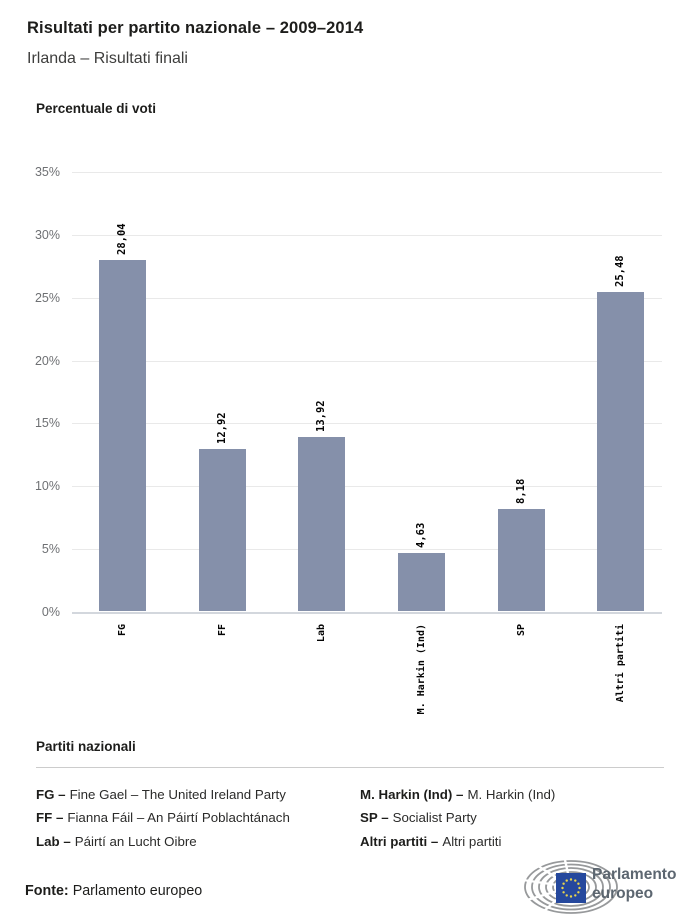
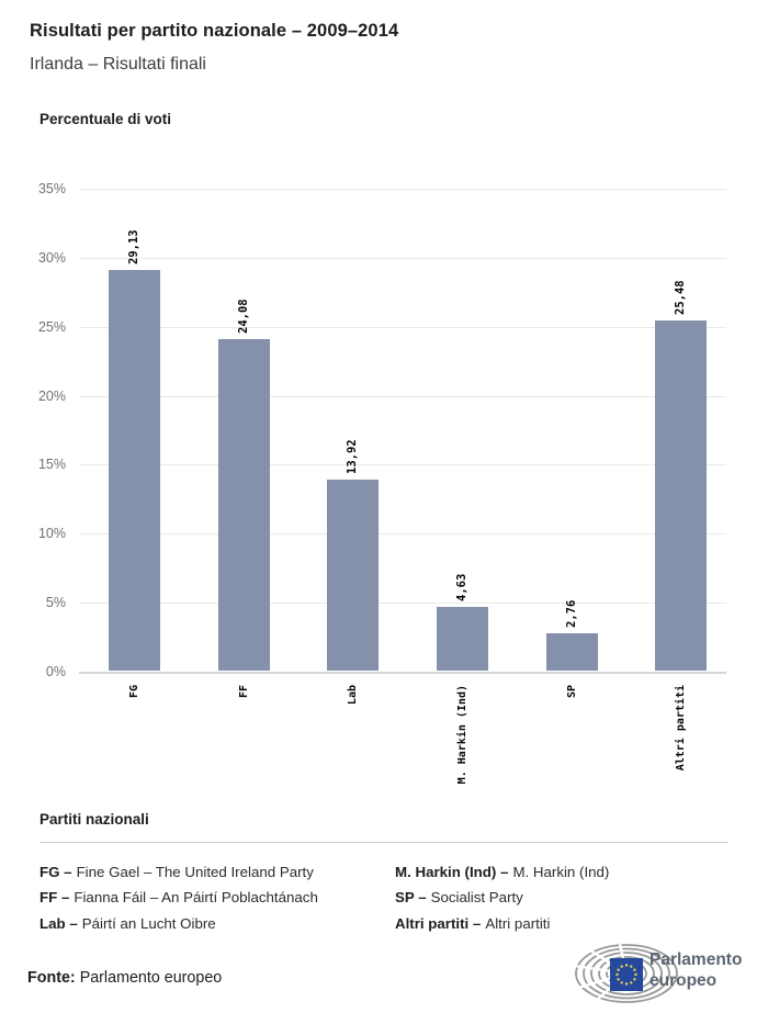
FG: 28,04 -> 29,13
FF: 12,92 -> 24,08
SP: 8,18 -> 2,76
